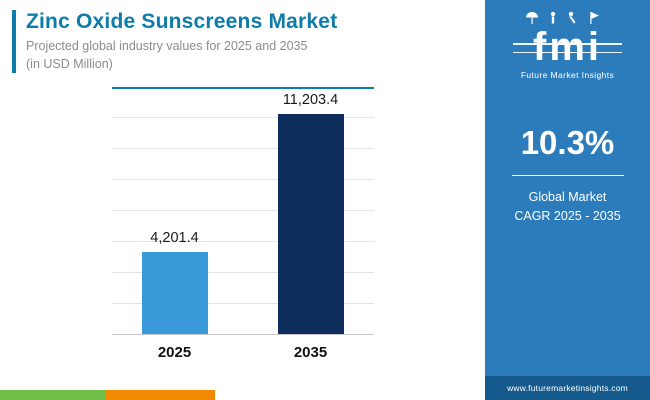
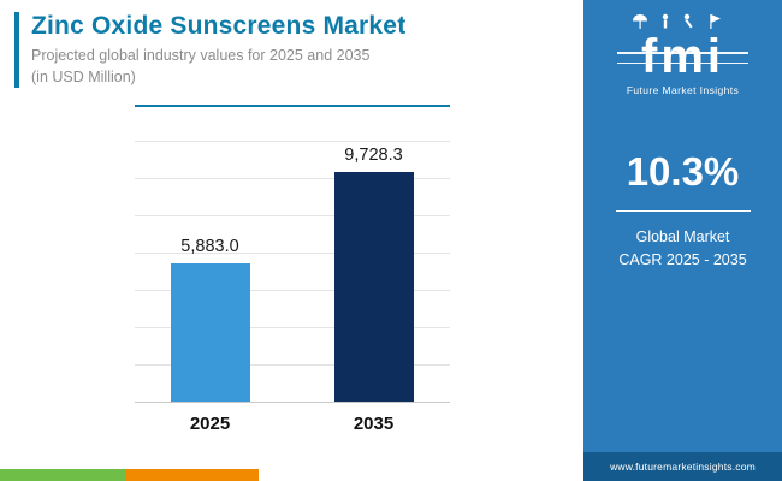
2025: 4,201.4 -> 5,883.0
2035: 11,203.4 -> 9,728.3
